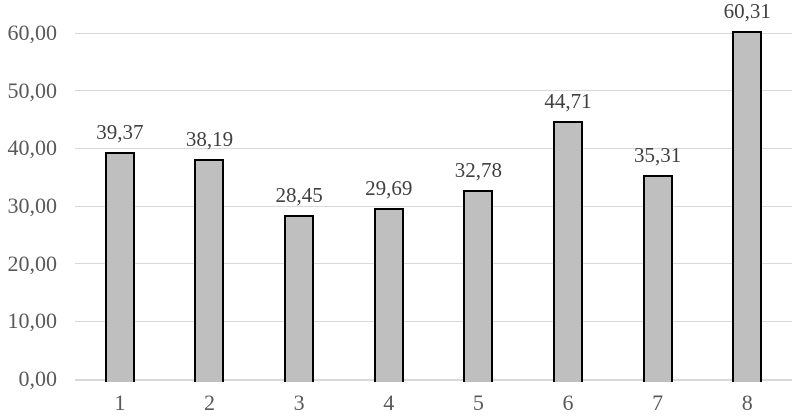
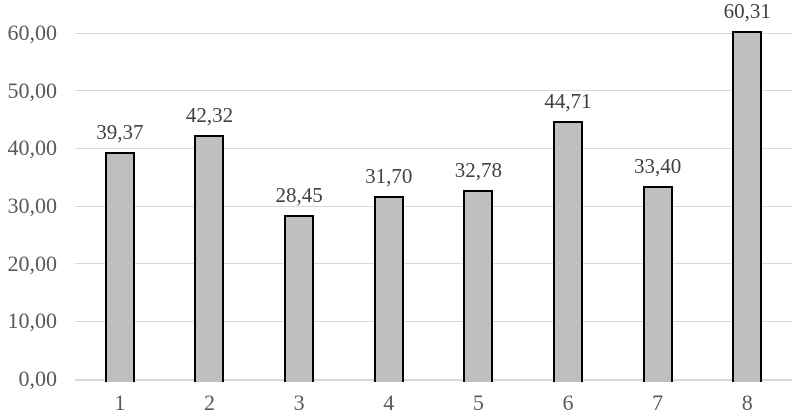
2: 38,19 -> 42,32
4: 29,69 -> 31,70
7: 35,31 -> 33,40
